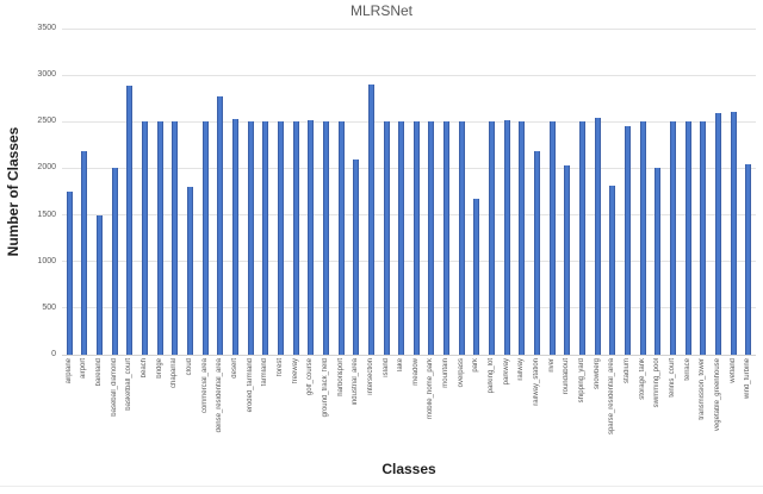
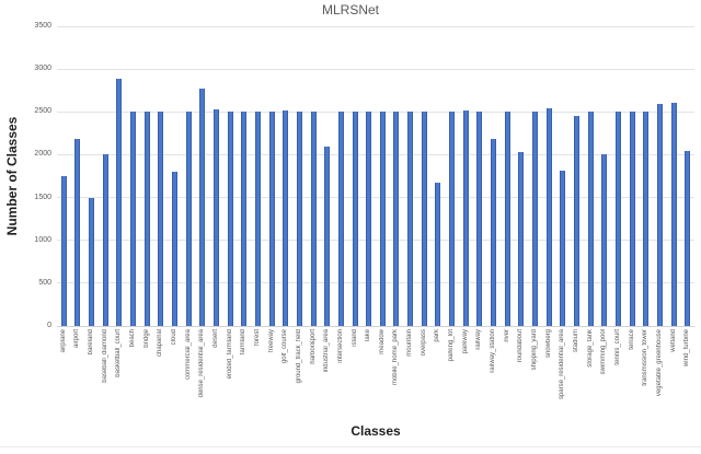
intersection: 2900 -> 2500
